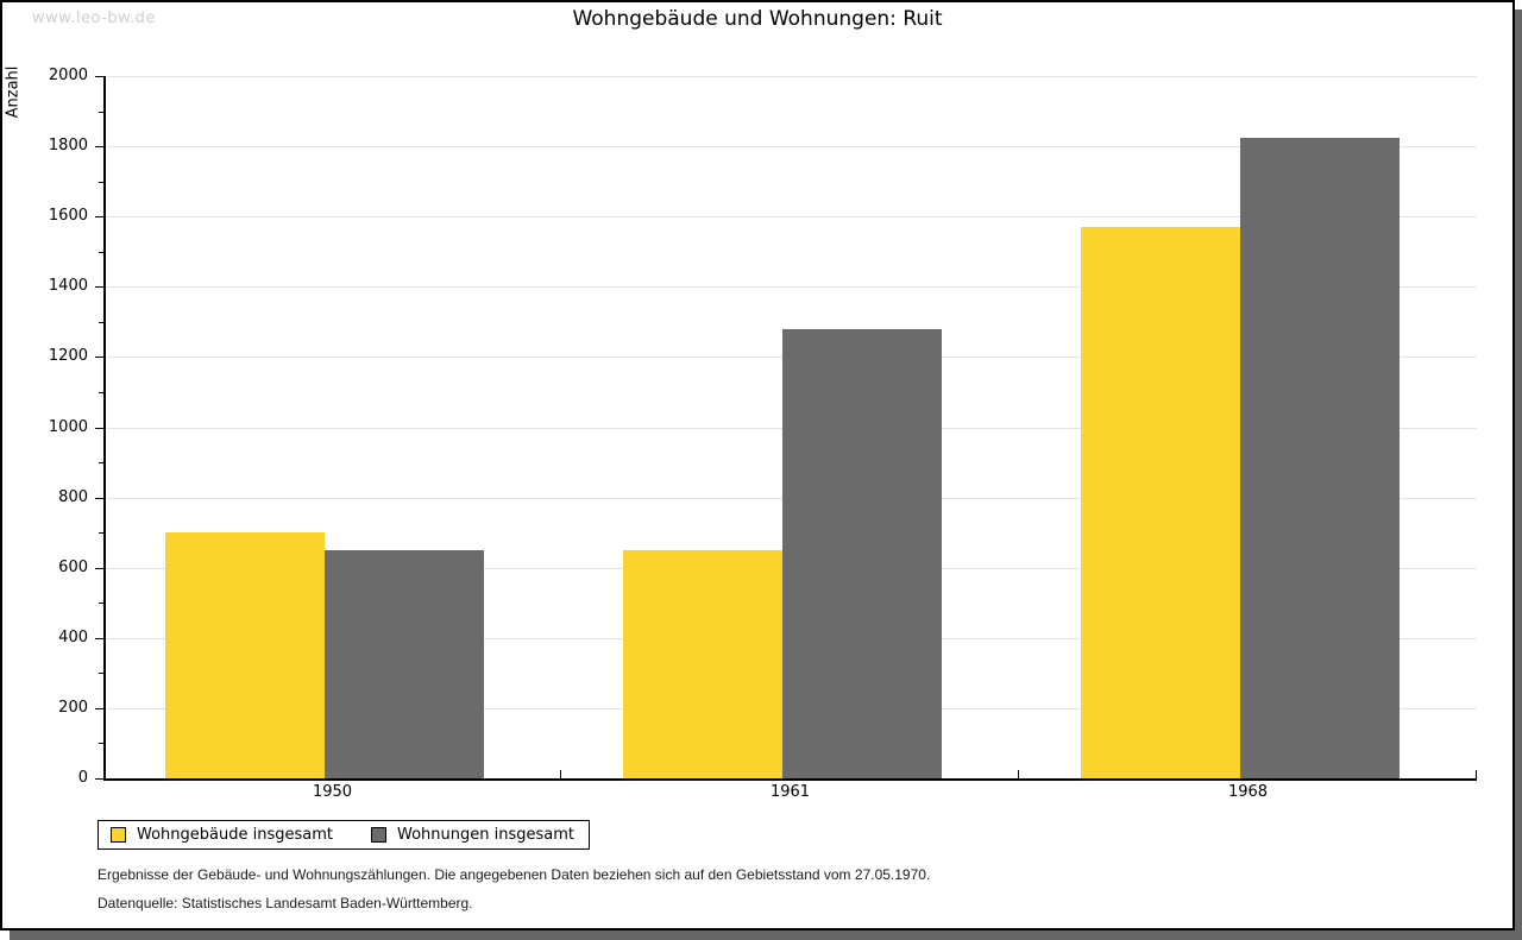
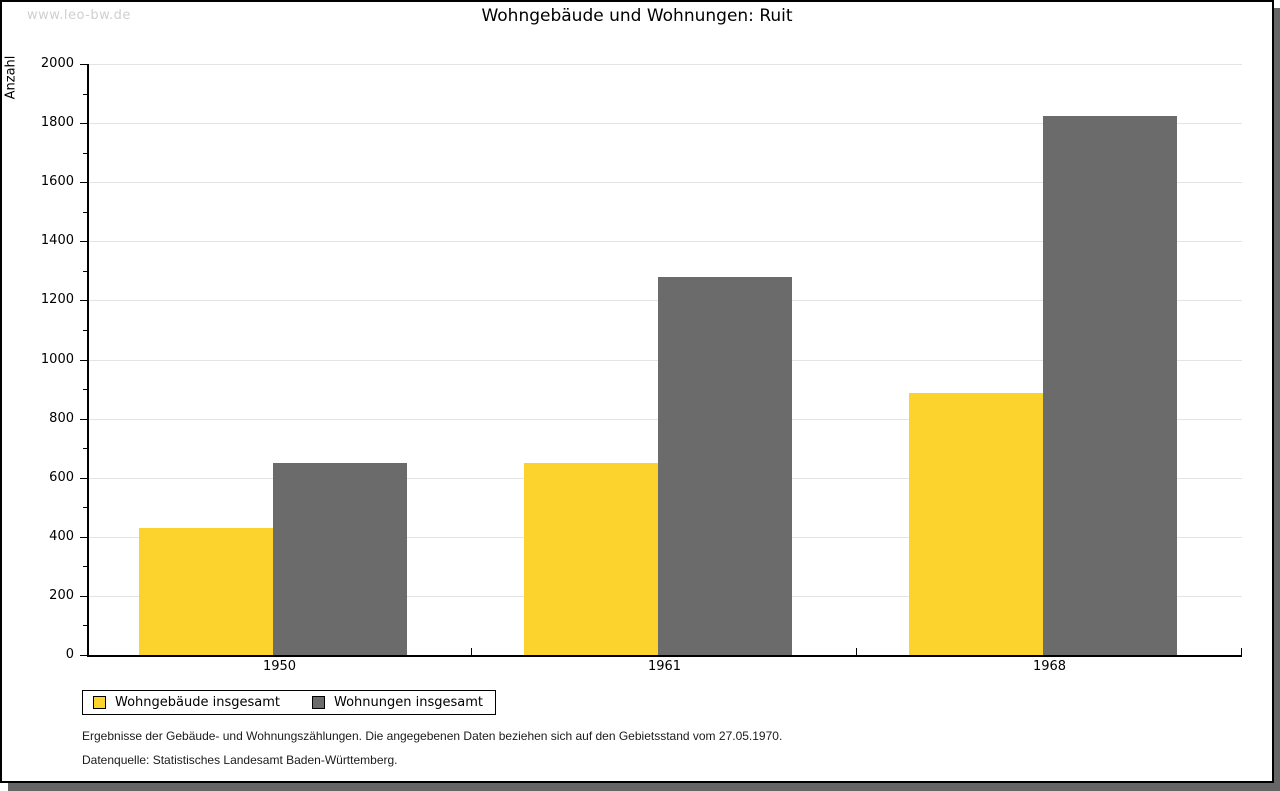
Wohngebäude insgesamt/1950: 700 -> 430
Wohngebäude insgesamt/1968: 1570 -> 880
